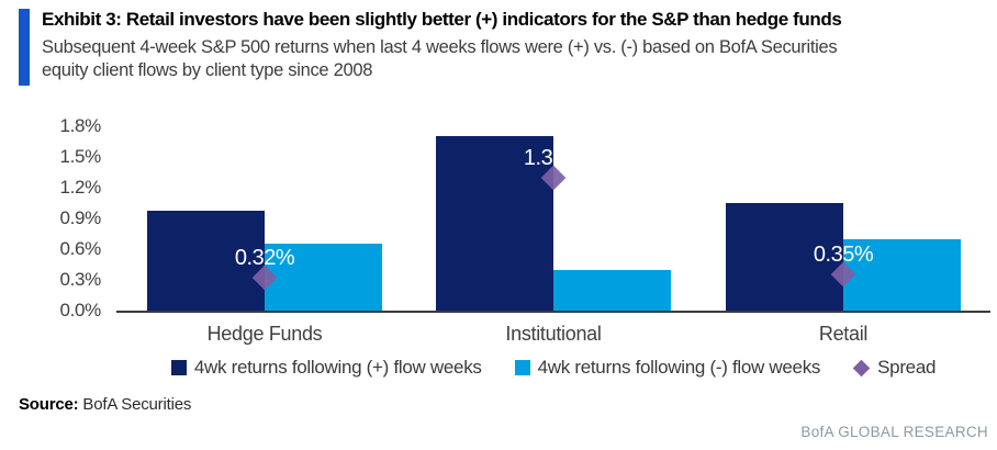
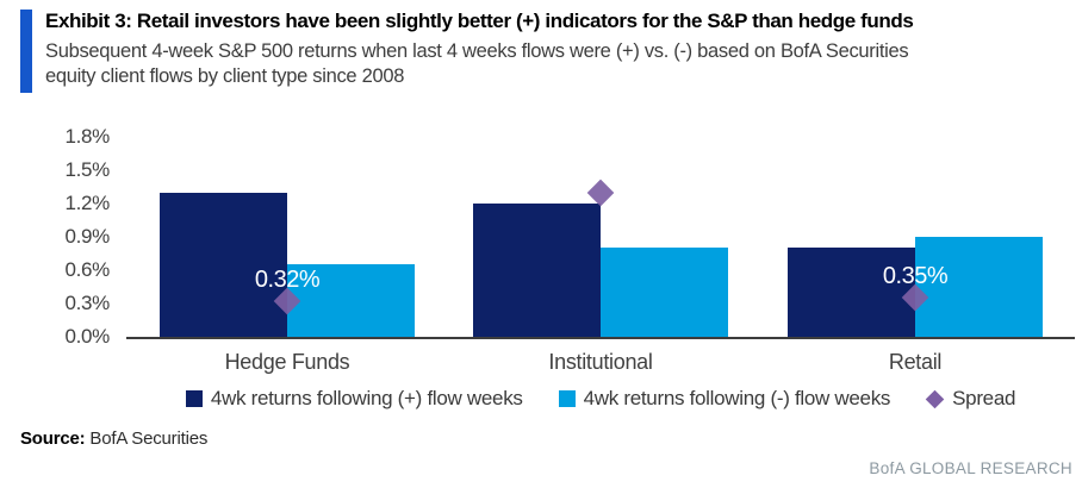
4wk returns following (+) flow weeks/Hedge Funds: 1.0% -> 1.3%
4wk returns following (+) flow weeks/Institutional: 1.7% -> 1.2%
4wk returns following (-) flow weeks/Institutional: 0.4% -> 0.8%
4wk returns following (+) flow weeks/Retail: 1.1% -> 0.8%
4wk returns following (-) flow weeks/Retail: 0.7% -> 0.9%
